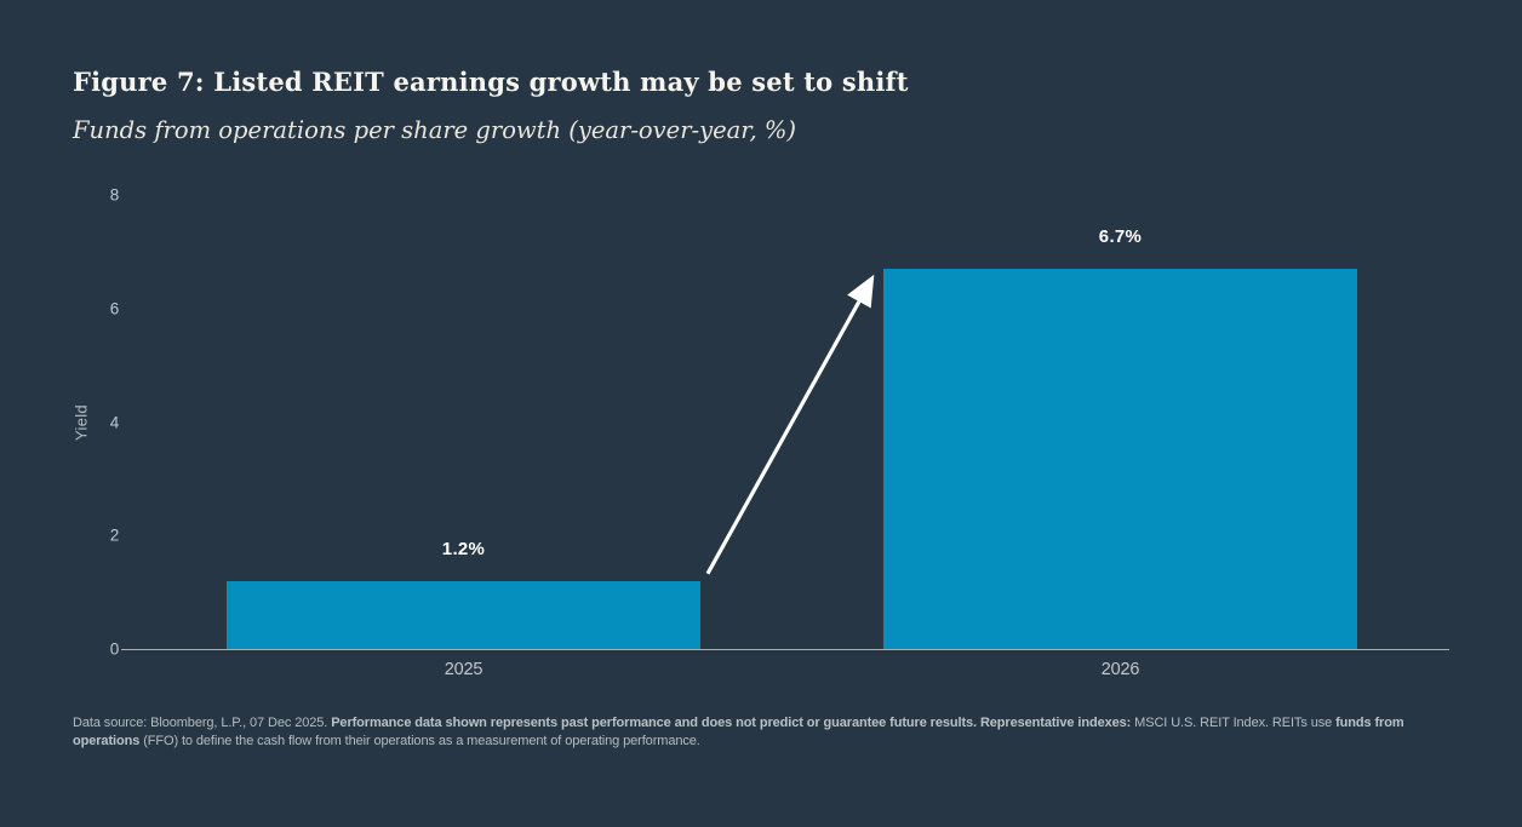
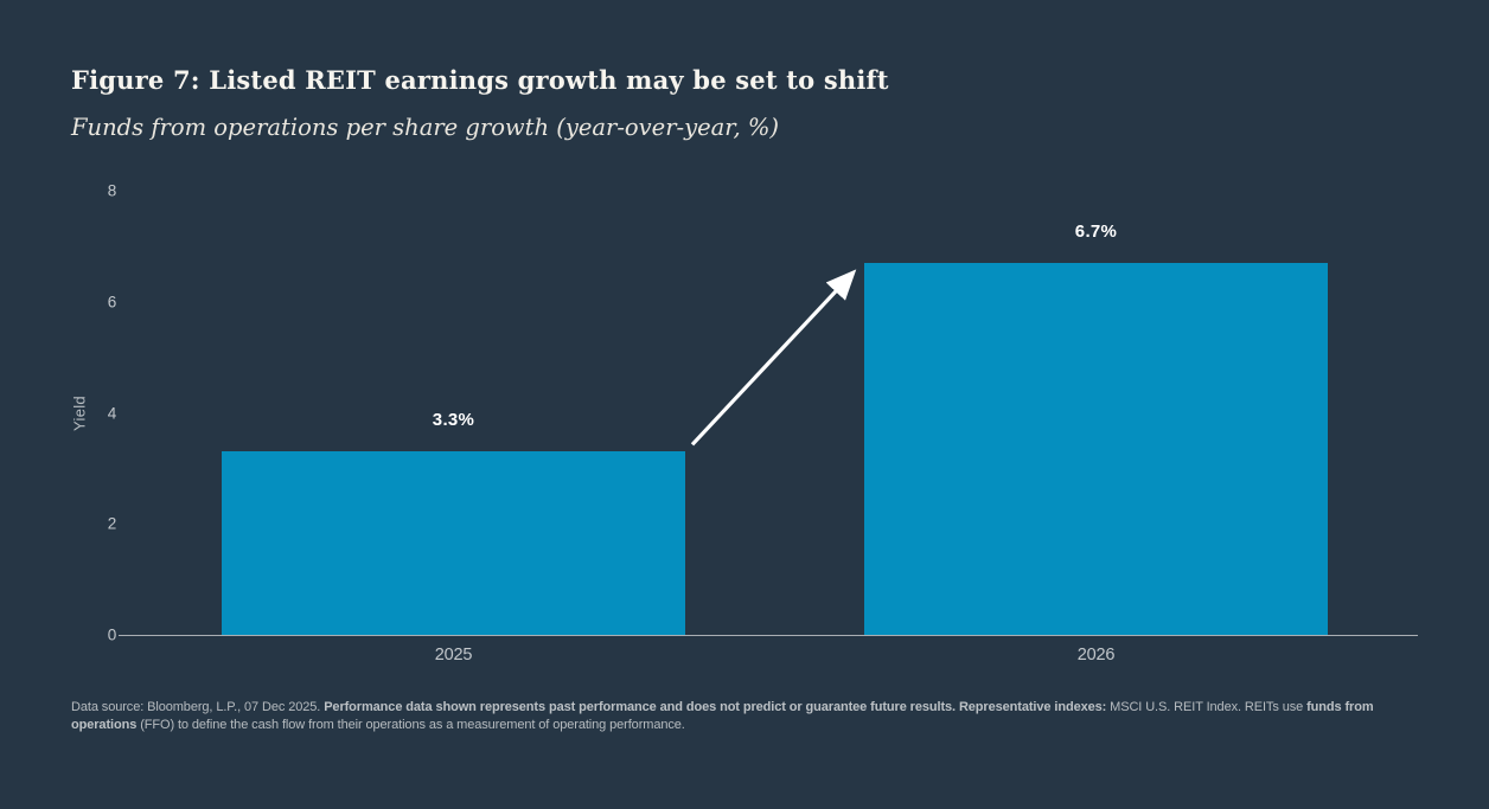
2025: 1.2% -> 3.3%
